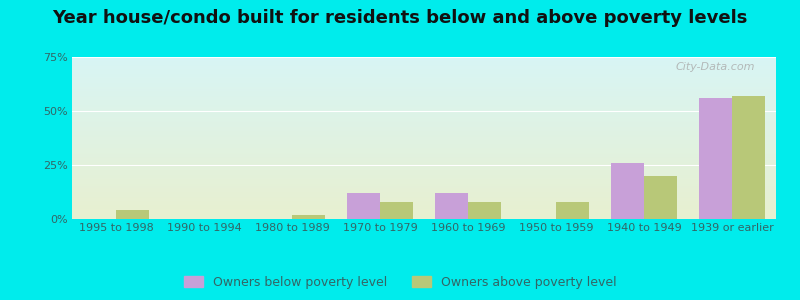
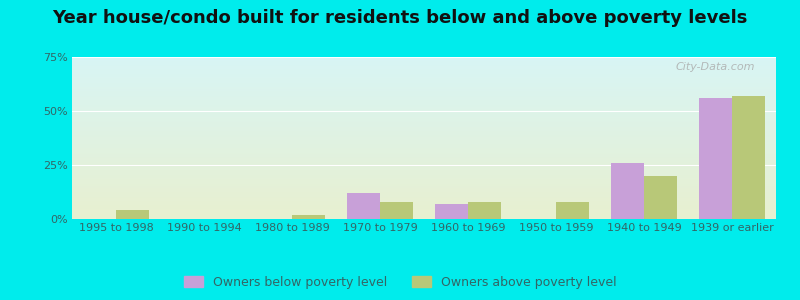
Owners below poverty level/1960 to 1969: 12% -> 7%
